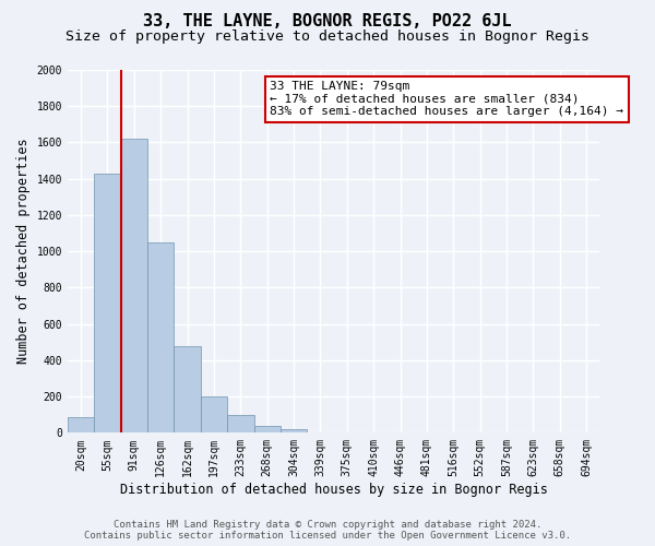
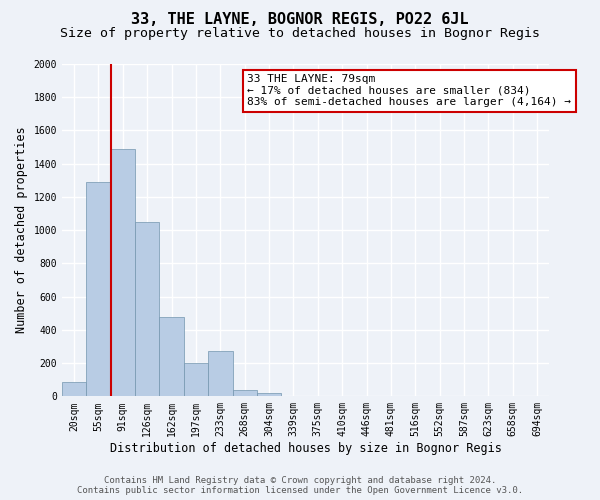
55sqm: 1430 -> 1290
91sqm: 1620 -> 1490
233sqm: 100 -> 270
